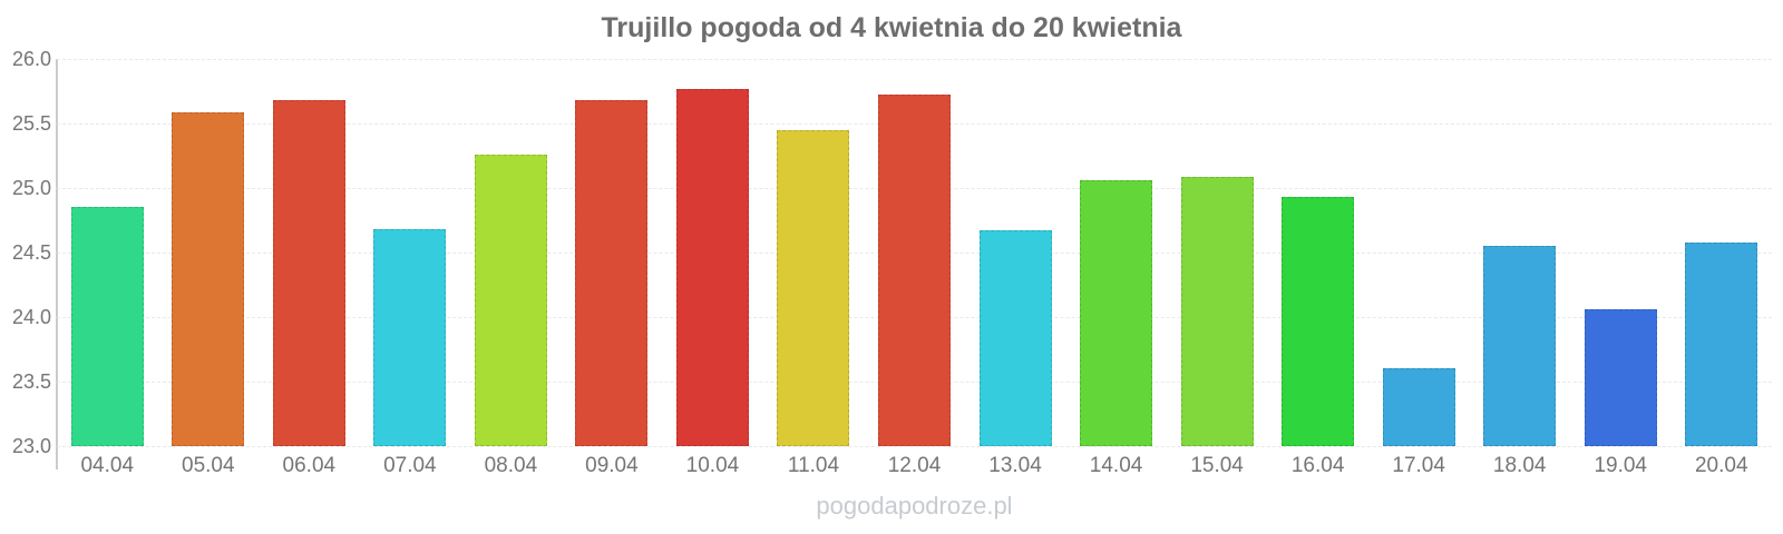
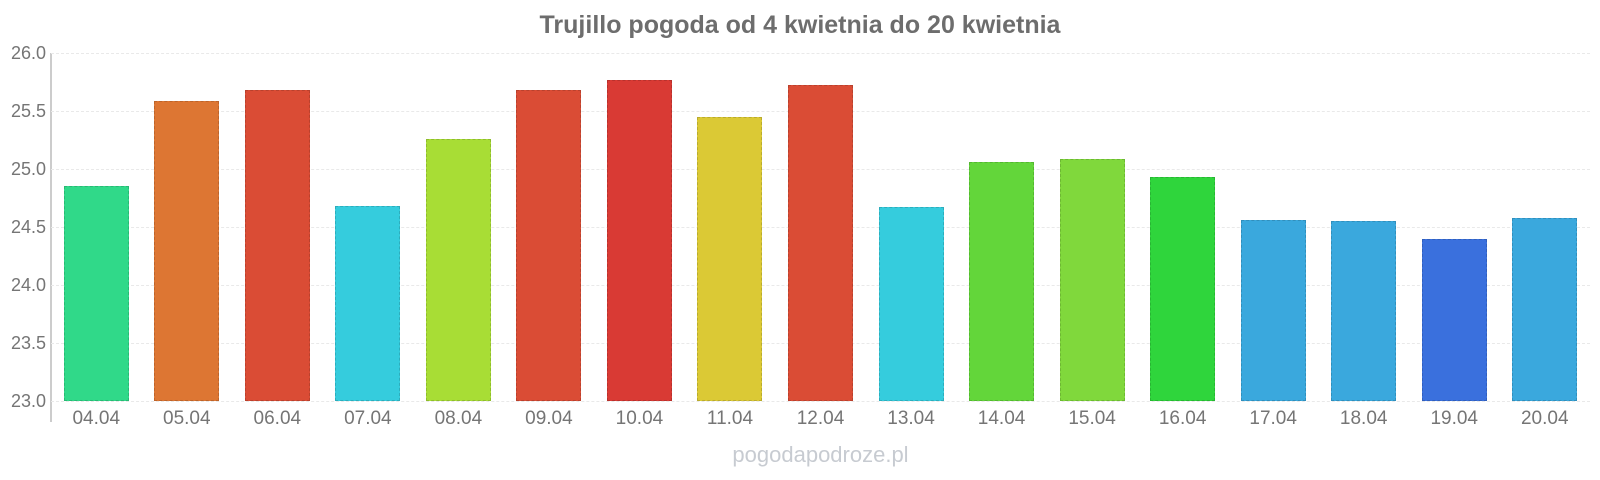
17.04: 23.60 -> 24.56
19.04: 24.06 -> 24.40
